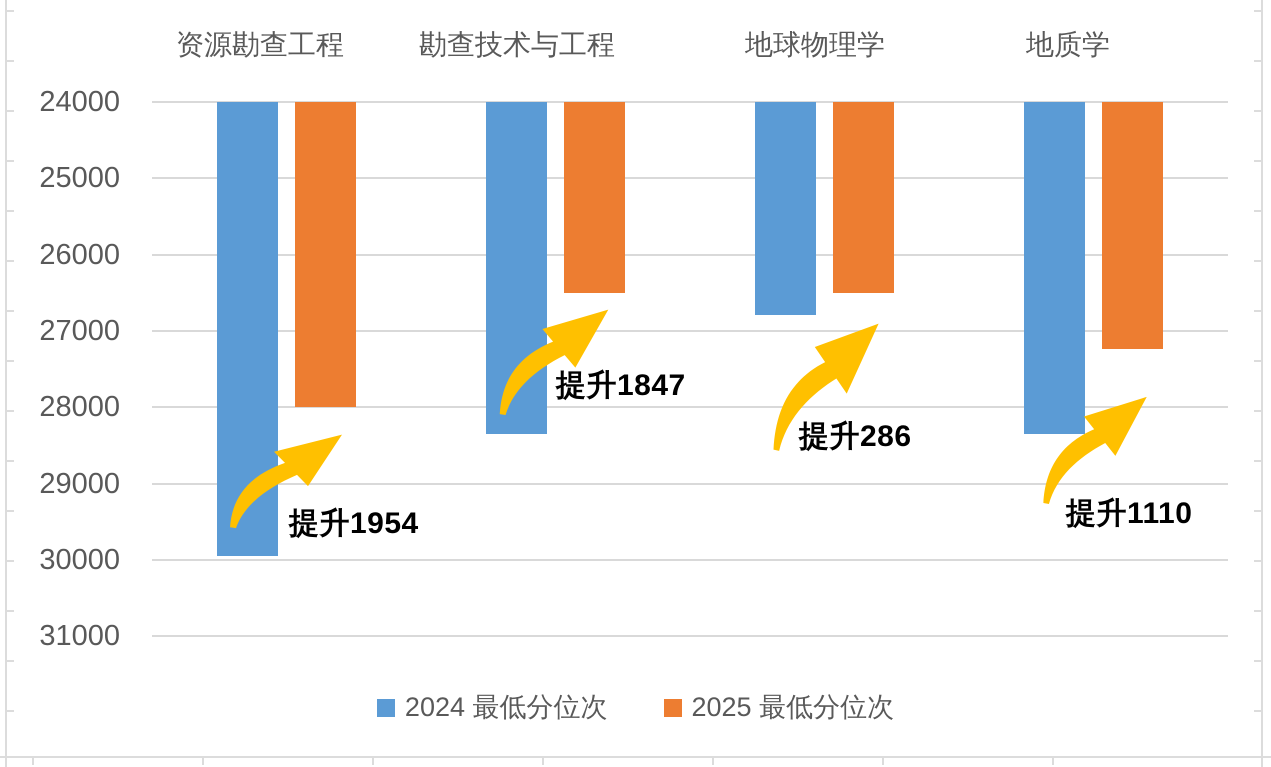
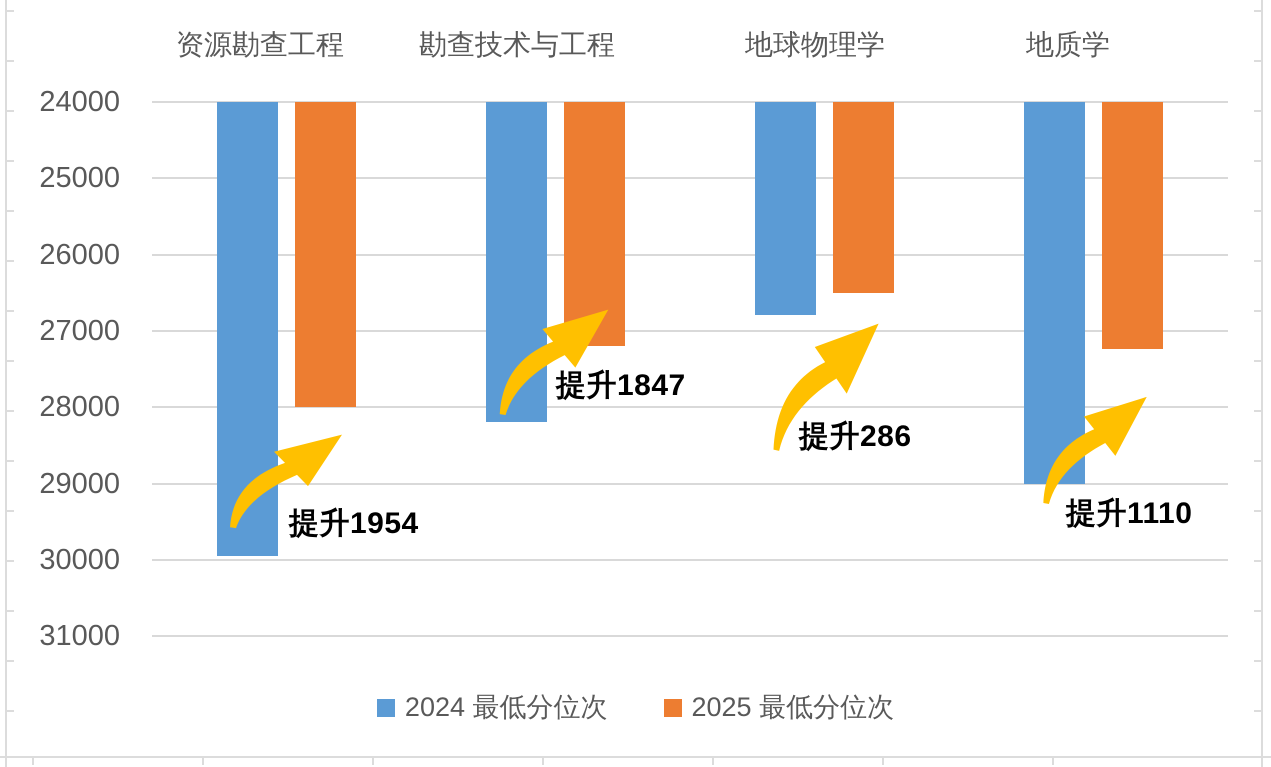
2024 最低分位次/勘查技术与工程: 28400 -> 28200
2025 最低分位次/勘查技术与工程: 26500 -> 27200
2024 最低分位次/地质学: 28400 -> 29000
